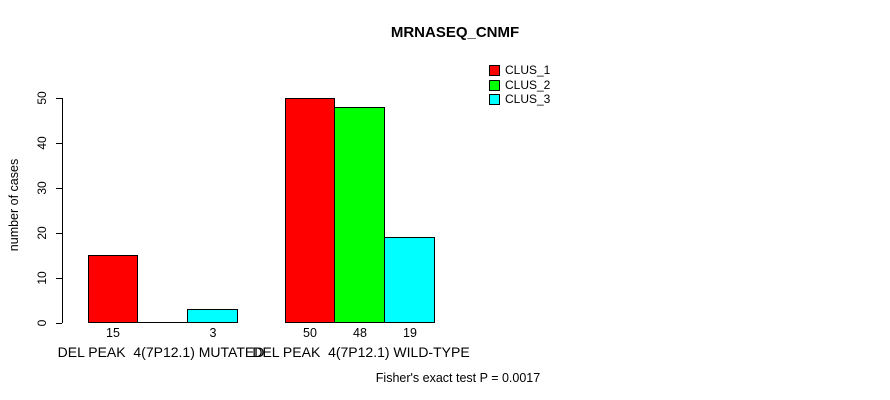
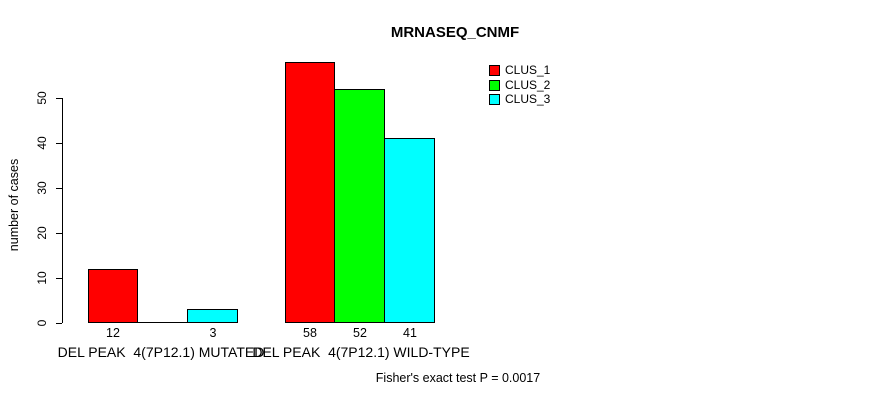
CLUS_1/DEL PEAK 4(7P12.1) MUTATED: 15 -> 12
CLUS_1/DEL PEAK 4(7P12.1) WILD-TYPE: 50 -> 58
CLUS_2/DEL PEAK 4(7P12.1) WILD-TYPE: 48 -> 52
CLUS_3/DEL PEAK 4(7P12.1) WILD-TYPE: 19 -> 41
